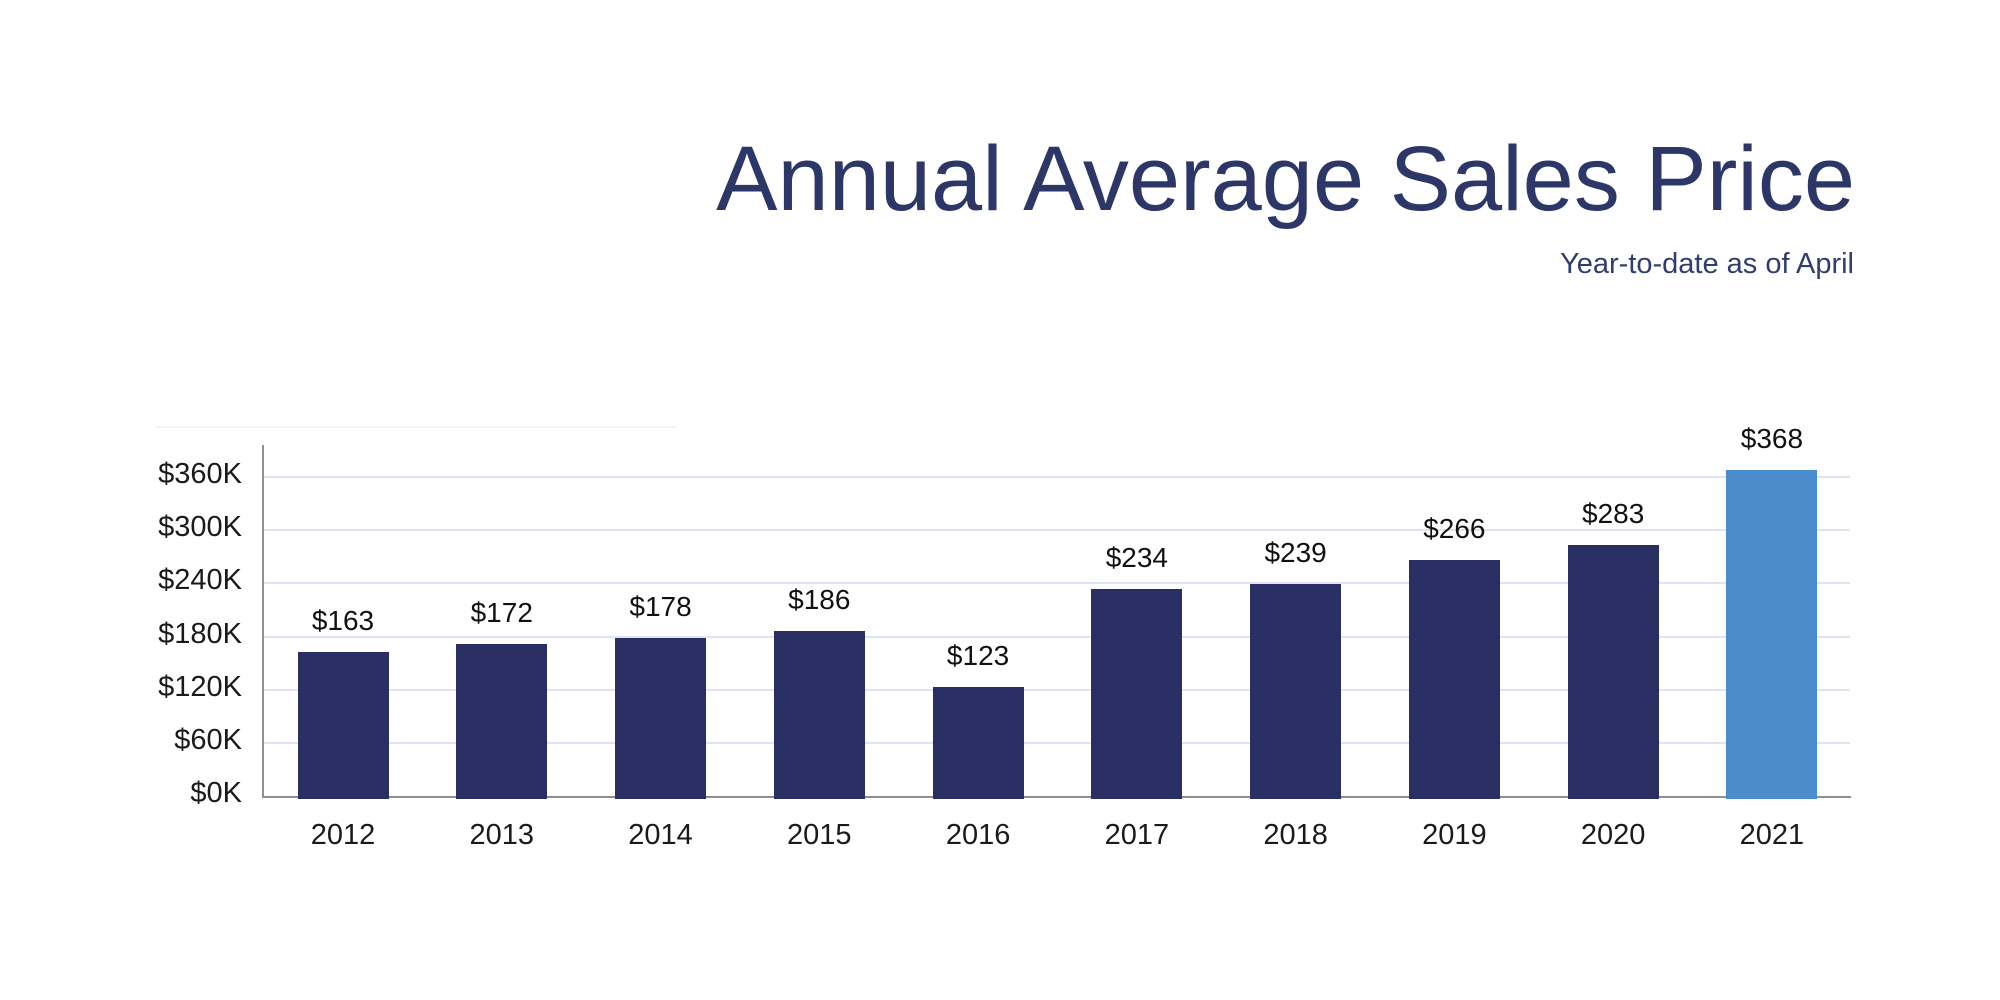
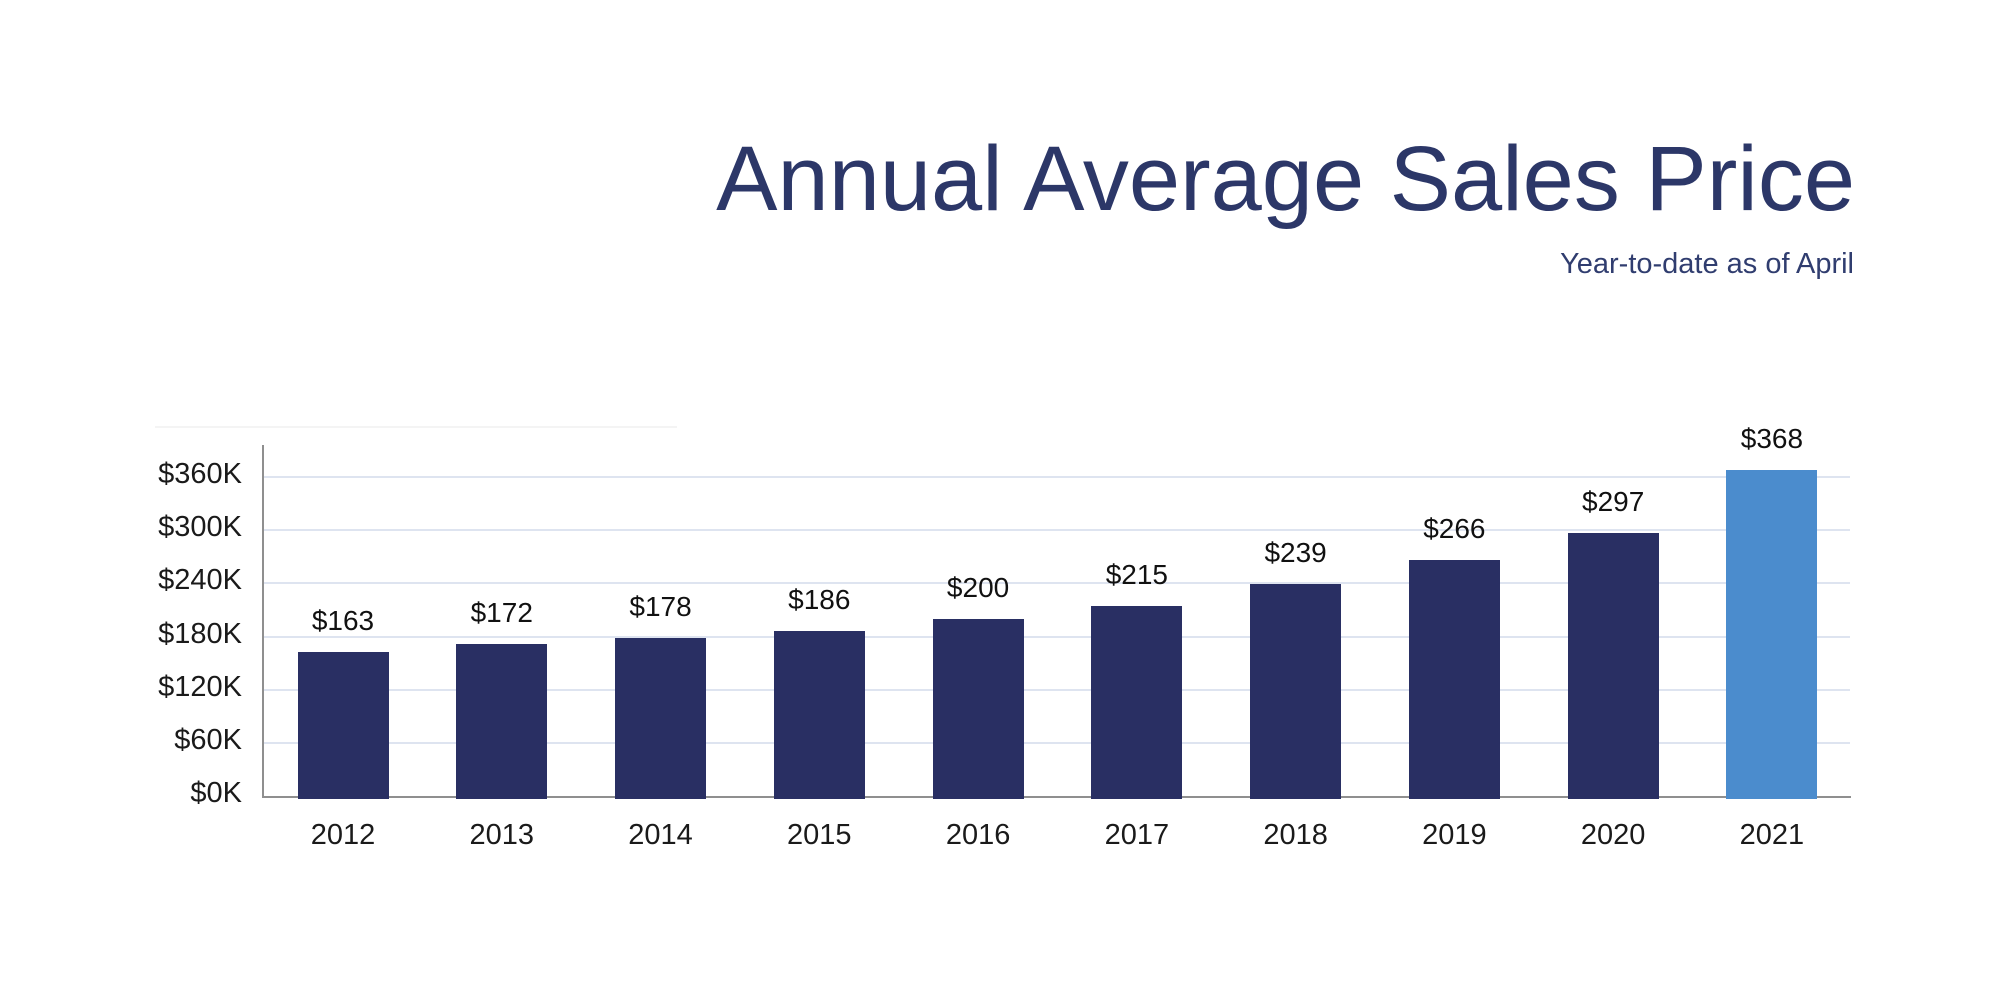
2016: $123 -> $200
2017: $234 -> $215
2020: $283 -> $297
